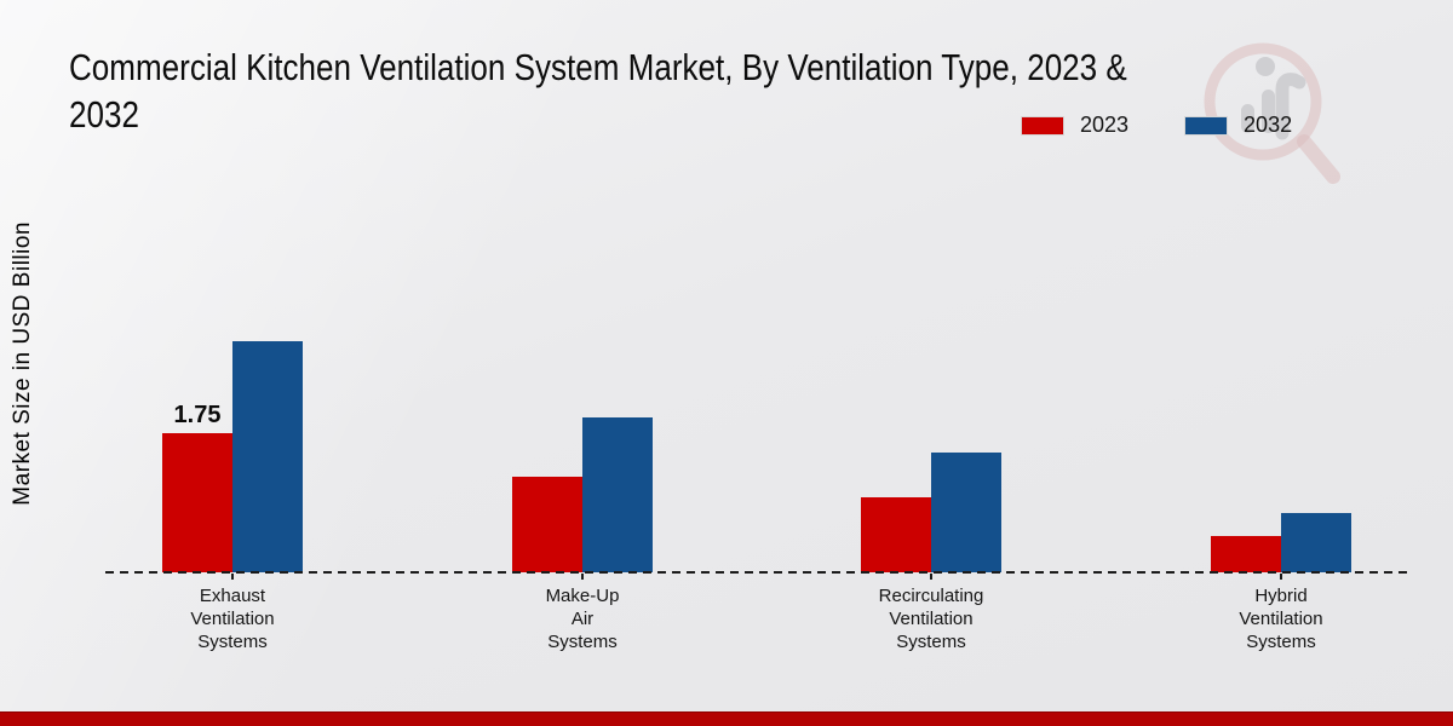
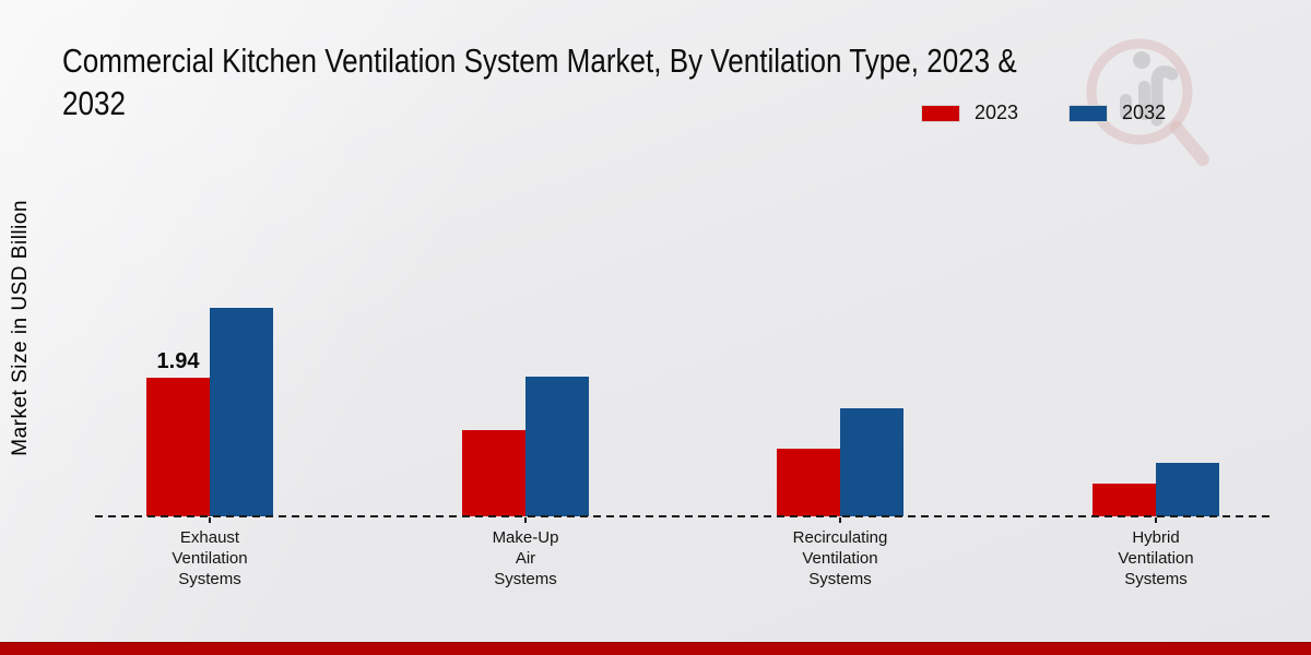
2023/Exhaust Ventilation Systems: 1.75 -> 1.94
